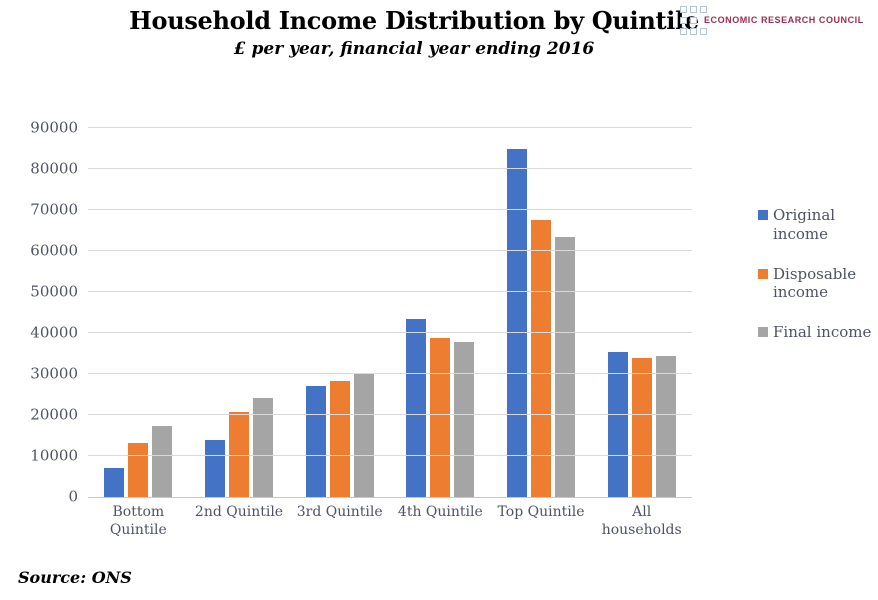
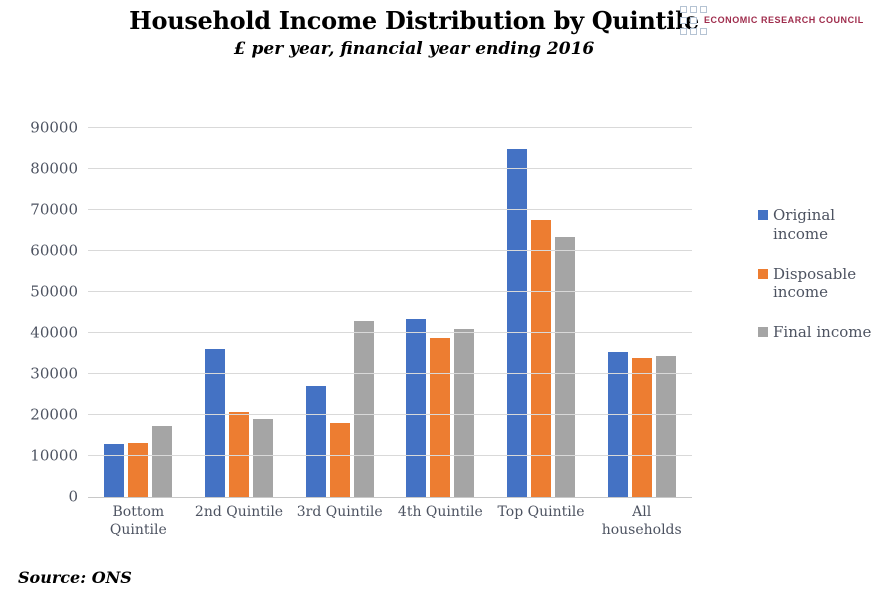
Original income/Bottom Quintile: 7000 -> 13000
Original income/2nd Quintile: 14000 -> 36000
Final income/2nd Quintile: 24000 -> 19000
Disposable income/3rd Quintile: 28000 -> 18000
Final income/3rd Quintile: 30000 -> 43000
Final income/4th Quintile: 38000 -> 41000
